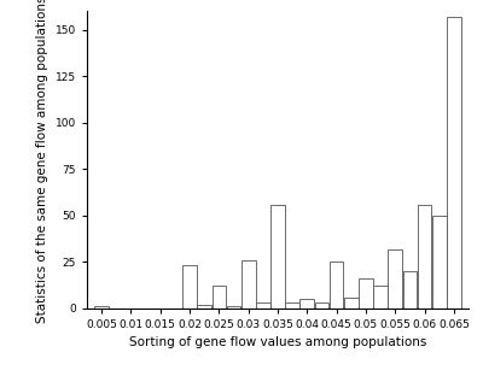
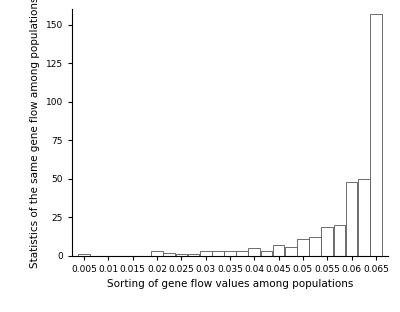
0.02: 23 -> 3
0.025: 12 -> 1
0.03: 26 -> 3
0.035: 56 -> 3
0.045: 25 -> 7
0.05: 16 -> 11
0.055: 32 -> 19
0.06: 56 -> 48
